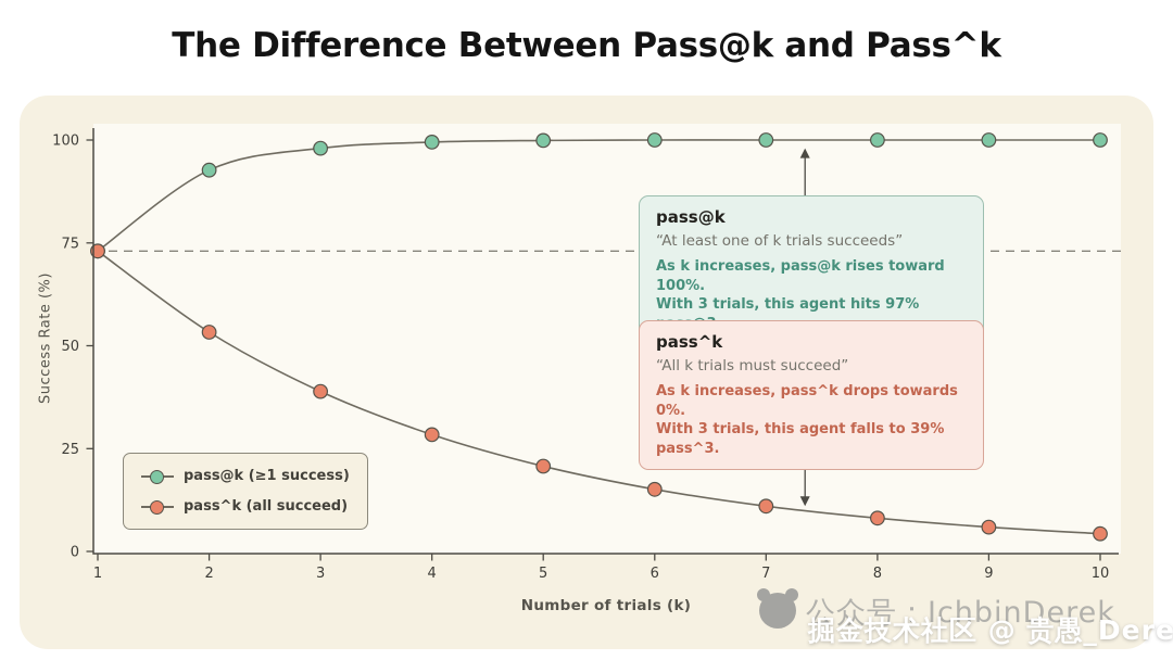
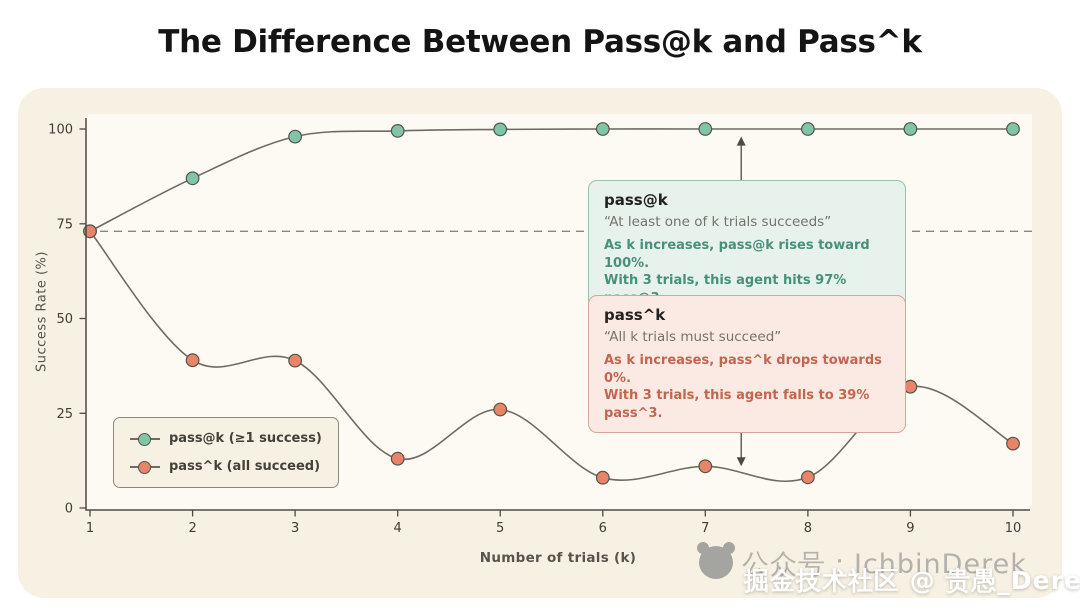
pass@k (≥1 success)/2: 93 -> 87
pass^k (all succeed)/2: 53 -> 39
pass^k (all succeed)/4: 28 -> 13
pass^k (all succeed)/5: 21 -> 26
pass^k (all succeed)/6: 15 -> 8
pass^k (all succeed)/9: 6 -> 32
pass^k (all succeed)/10: 4 -> 17
